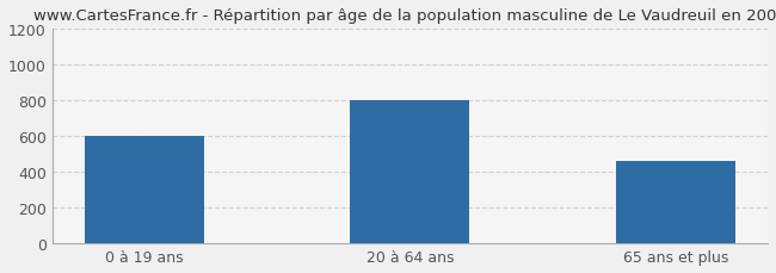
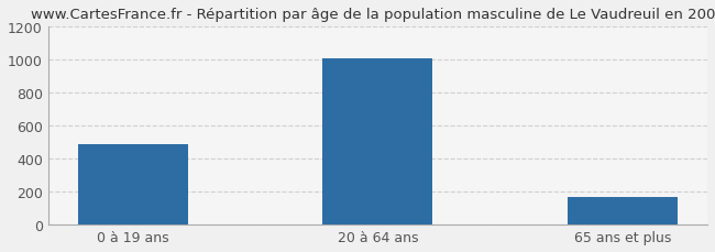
0 à 19 ans: 600 -> 480
20 à 64 ans: 800 -> 1010
65 ans et plus: 460 -> 170
